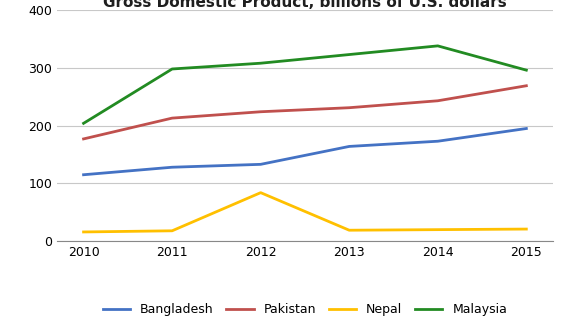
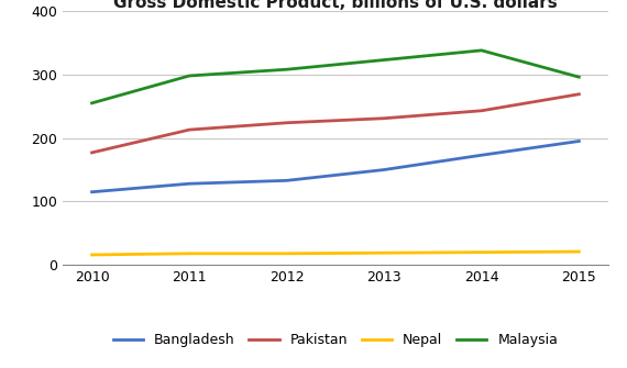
Malaysia/2010: 204 -> 255
Nepal/2012: 84 -> 18
Bangladesh/2013: 164 -> 150
